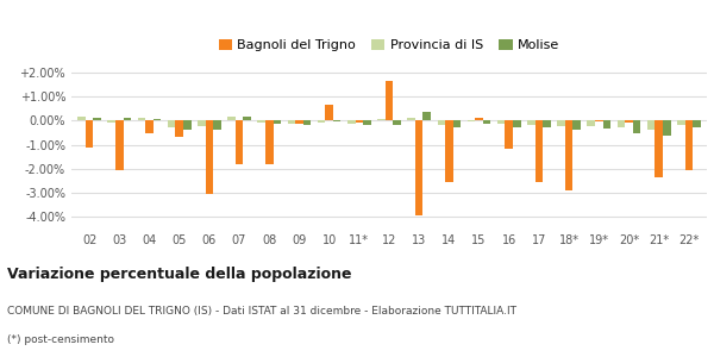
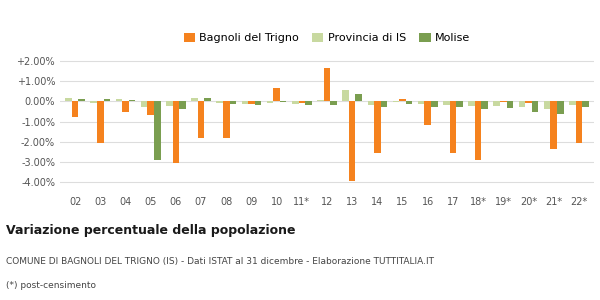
Bagnoli del Trigno/02: -1.10% -> -0.80%
Molise/05: -0.38% -> -2.90%
Provincia di IS/13: 0.12% -> 0.55%
